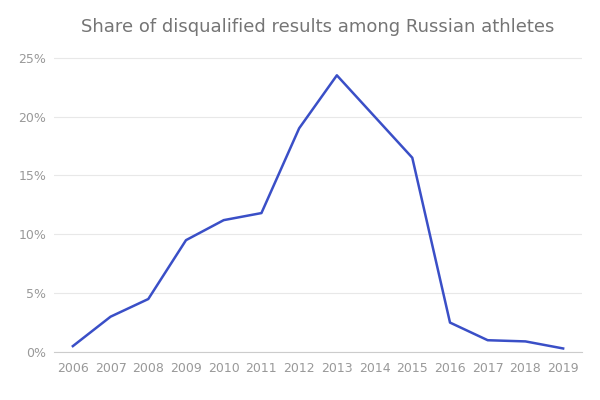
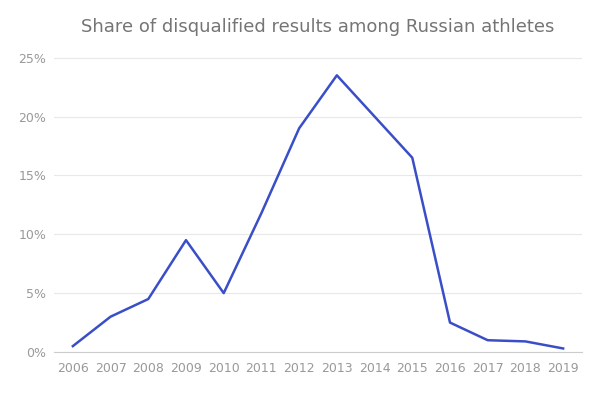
2010: 11.2% -> 5.0%
